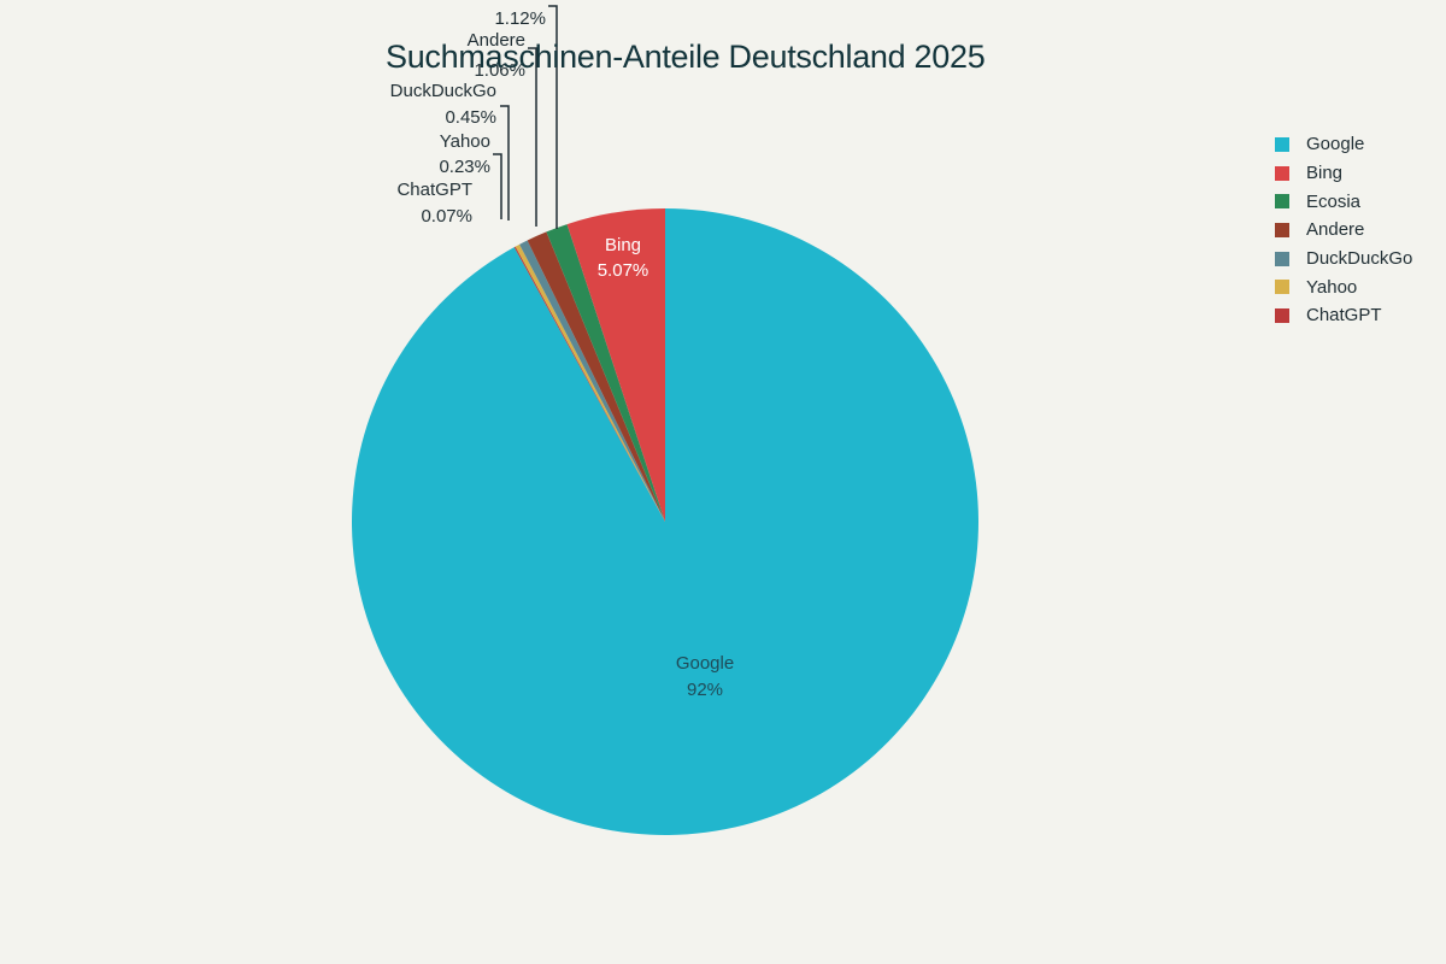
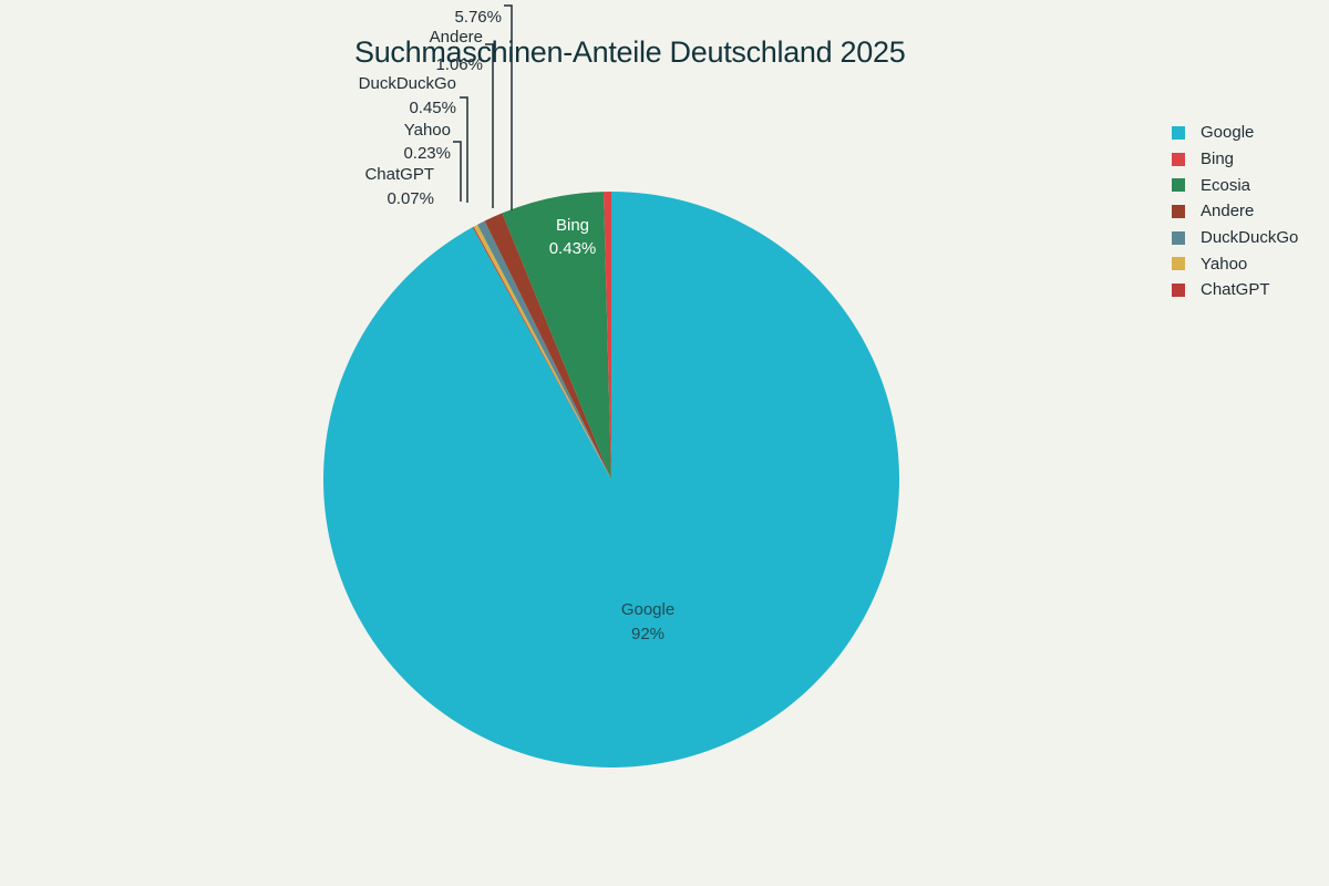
Bing: 5.07% -> 0.43%
Ecosia: 1.12% -> 5.76%
